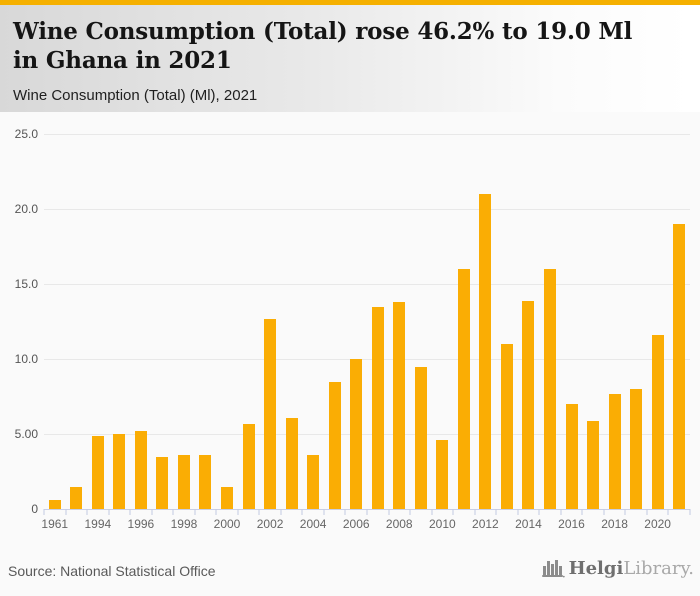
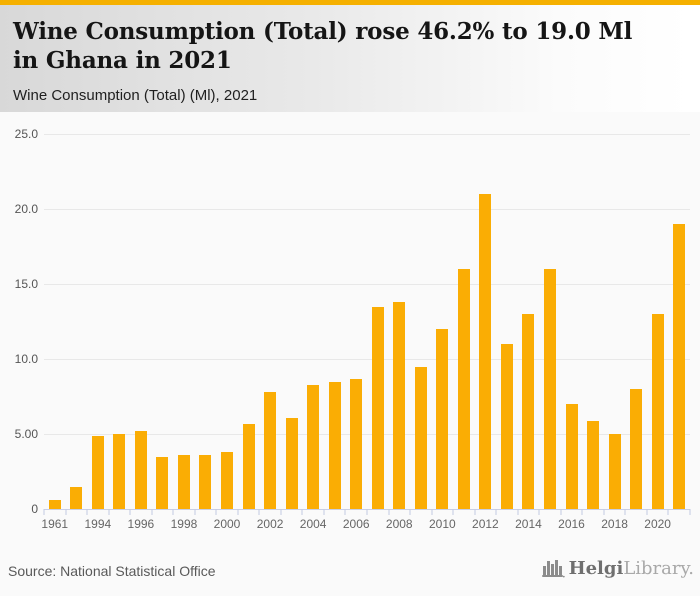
2000: 1.5 -> 3.8
2002: 12.7 -> 7.8
2004: 3.6 -> 8.3
2006: 10.0 -> 8.7
2010: 4.6 -> 12.0
2014: 13.9 -> 13.0
2018: 7.7 -> 5.0
2020: 11.6 -> 13.0
